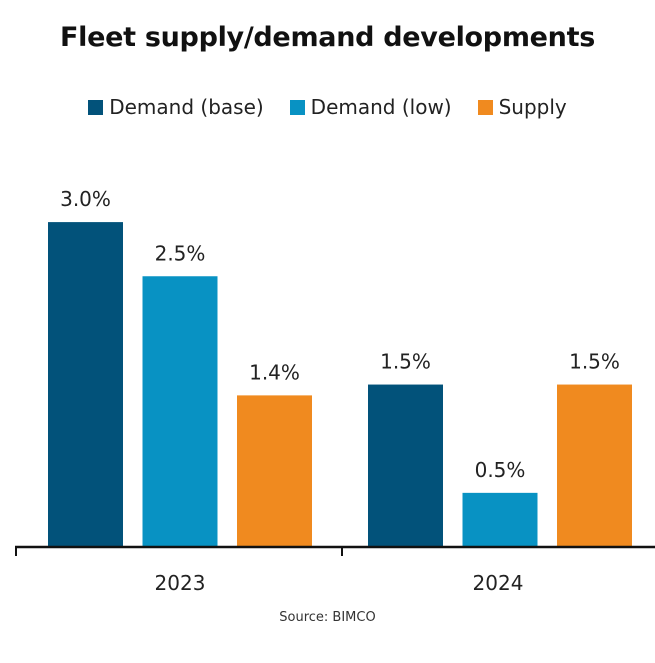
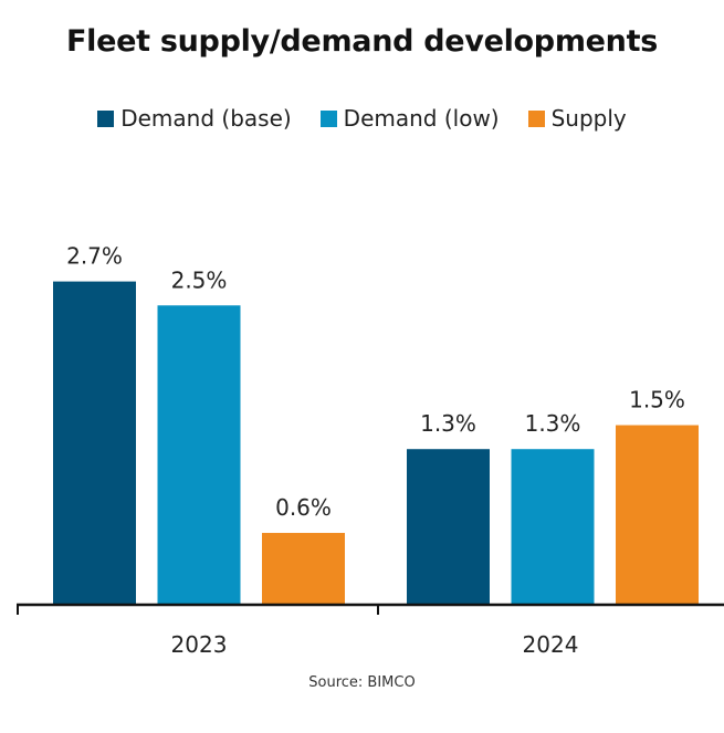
Demand (base)/2023: 3.0% -> 2.7%
Supply/2023: 1.4% -> 0.6%
Demand (base)/2024: 1.5% -> 1.3%
Demand (low)/2024: 0.5% -> 1.3%
